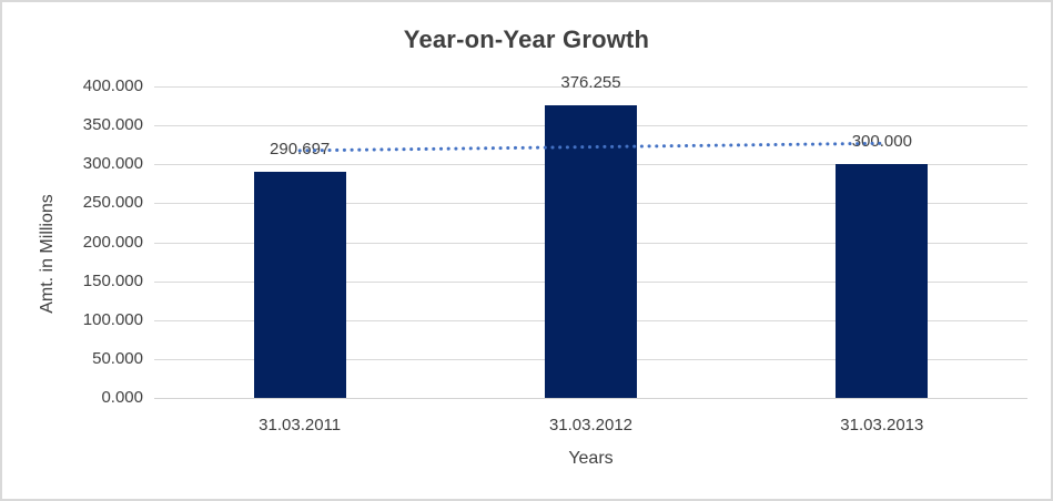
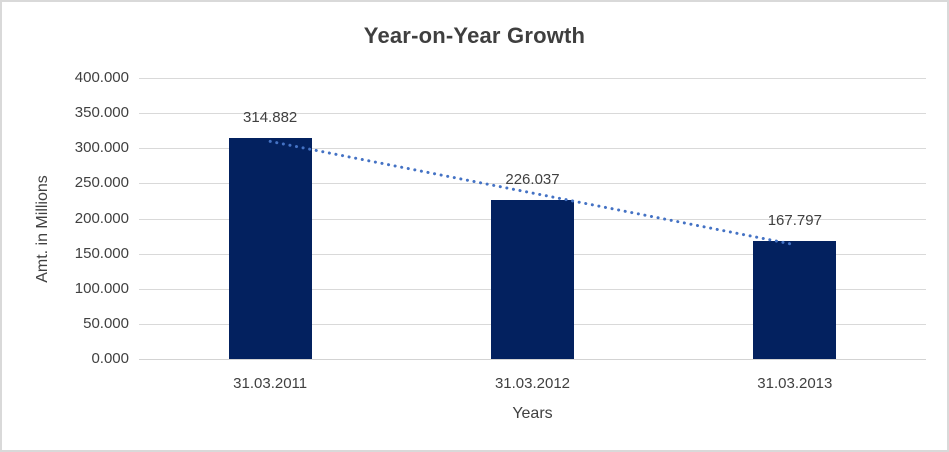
31.03.2011: 290.697 -> 314.882
31.03.2012: 376.255 -> 226.037
31.03.2013: 300.000 -> 167.797
